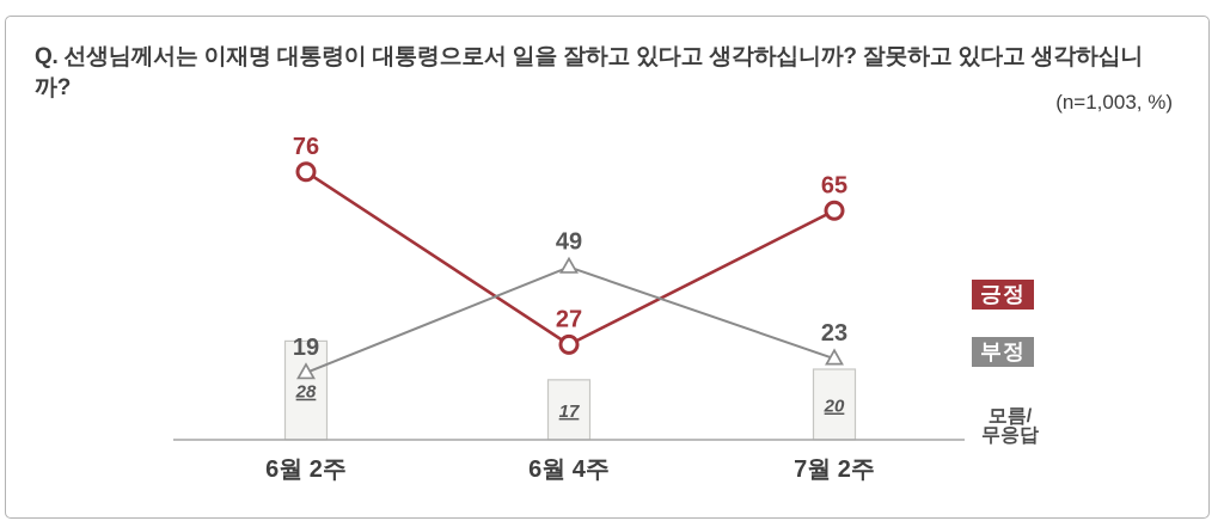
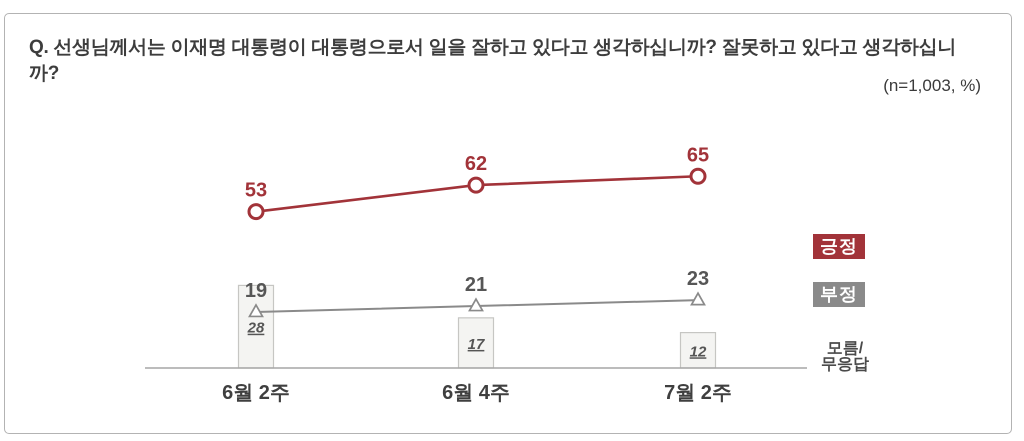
긍정/6월 2주: 76 -> 53
긍정/6월 4주: 27 -> 62
부정/6월 4주: 49 -> 21
모름/무응답/7월 2주: 20 -> 12
